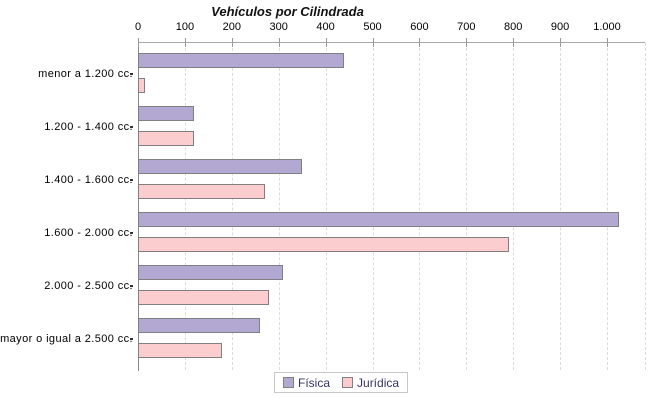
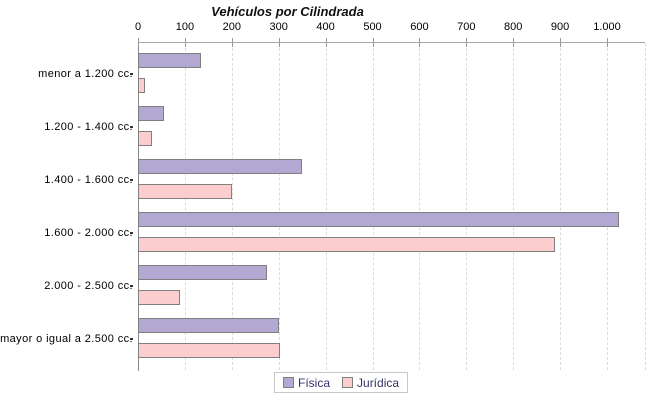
Física/menor a 1.200 cc.: 440 -> 140
Física/1.200 - 1.400 cc.: 120 -> 60
Jurídica/1.200 - 1.400 cc.: 120 -> 30
Jurídica/1.400 - 1.600 cc.: 270 -> 200
Jurídica/1.600 - 2.000 cc.: 790 -> 890
Física/2.000 - 2.500 cc.: 310 -> 280
Jurídica/2.000 - 2.500 cc.: 280 -> 90
Física/mayor o igual a 2.500 cc.: 260 -> 300
Jurídica/mayor o igual a 2.500 cc.: 180 -> 300
